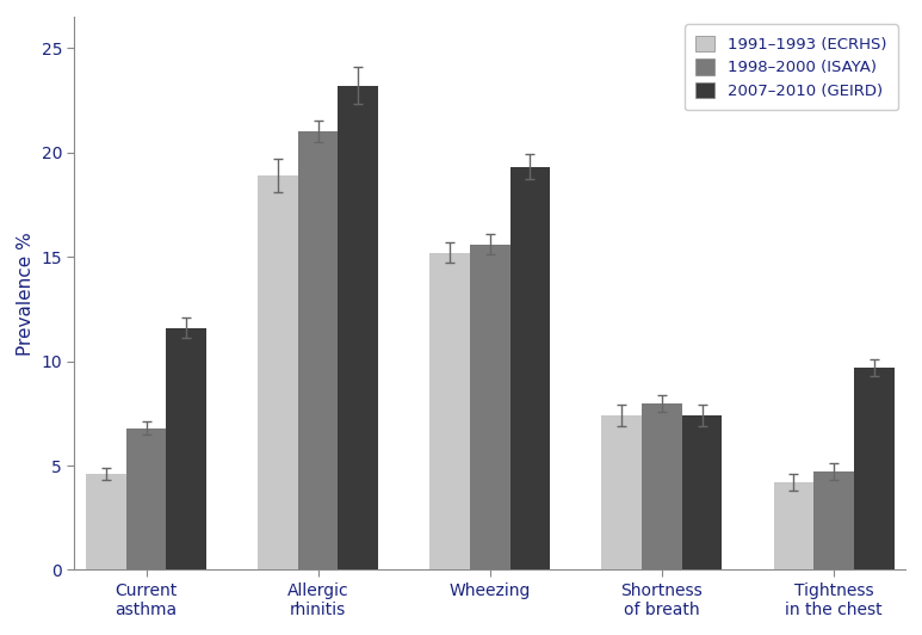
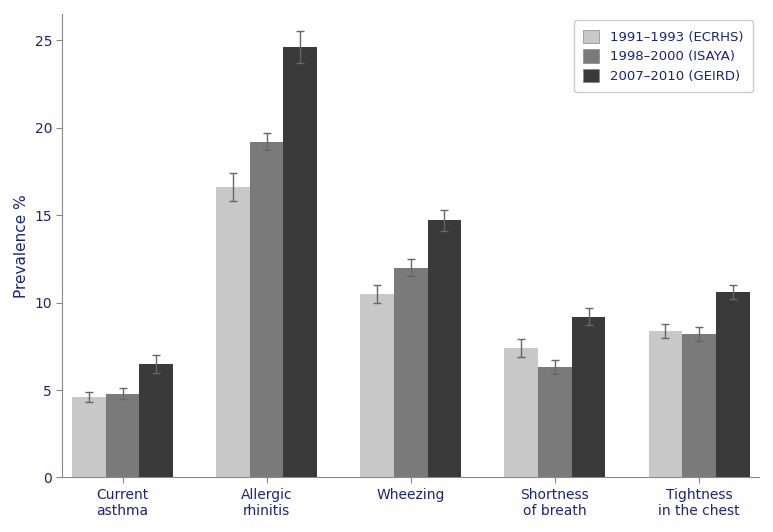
1998–2000 (ISAYA)/Current asthma: 6.8 -> 4.8
2007–2010 (GEIRD)/Current asthma: 11.6 -> 6.5
1991–1993 (ECRHS)/Allergic rhinitis: 18.9 -> 16.6
1998–2000 (ISAYA)/Allergic rhinitis: 21.0 -> 19.2
2007–2010 (GEIRD)/Allergic rhinitis: 23.2 -> 24.6
1991–1993 (ECRHS)/Wheezing: 15.2 -> 10.5
1998–2000 (ISAYA)/Wheezing: 15.6 -> 12.0
2007–2010 (GEIRD)/Wheezing: 19.3 -> 14.7
1998–2000 (ISAYA)/Shortness of breath: 8.0 -> 6.3
2007–2010 (GEIRD)/Shortness of breath: 7.4 -> 9.2
1991–1993 (ECRHS)/Tightness in the chest: 4.2 -> 8.4
1998–2000 (ISAYA)/Tightness in the chest: 4.7 -> 8.2
2007–2010 (GEIRD)/Tightness in the chest: 9.7 -> 10.6
